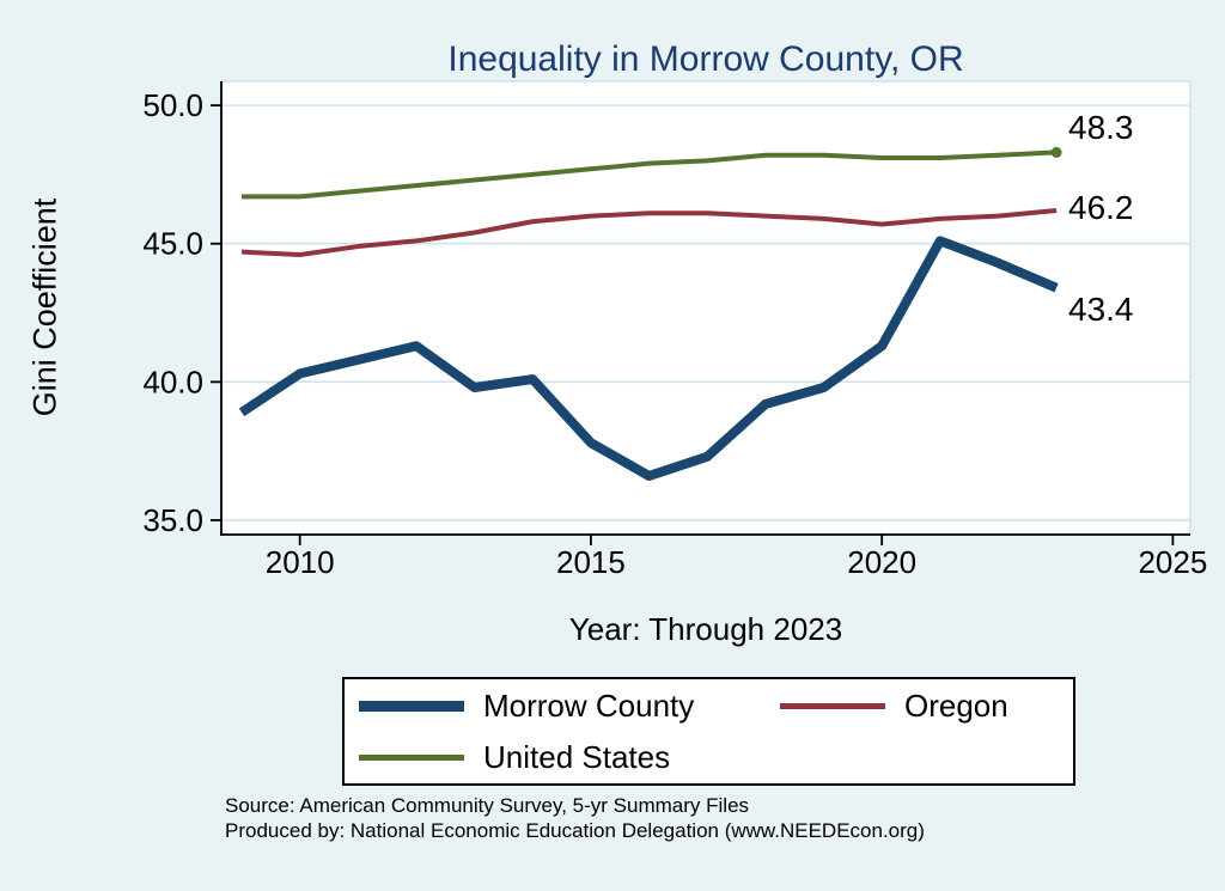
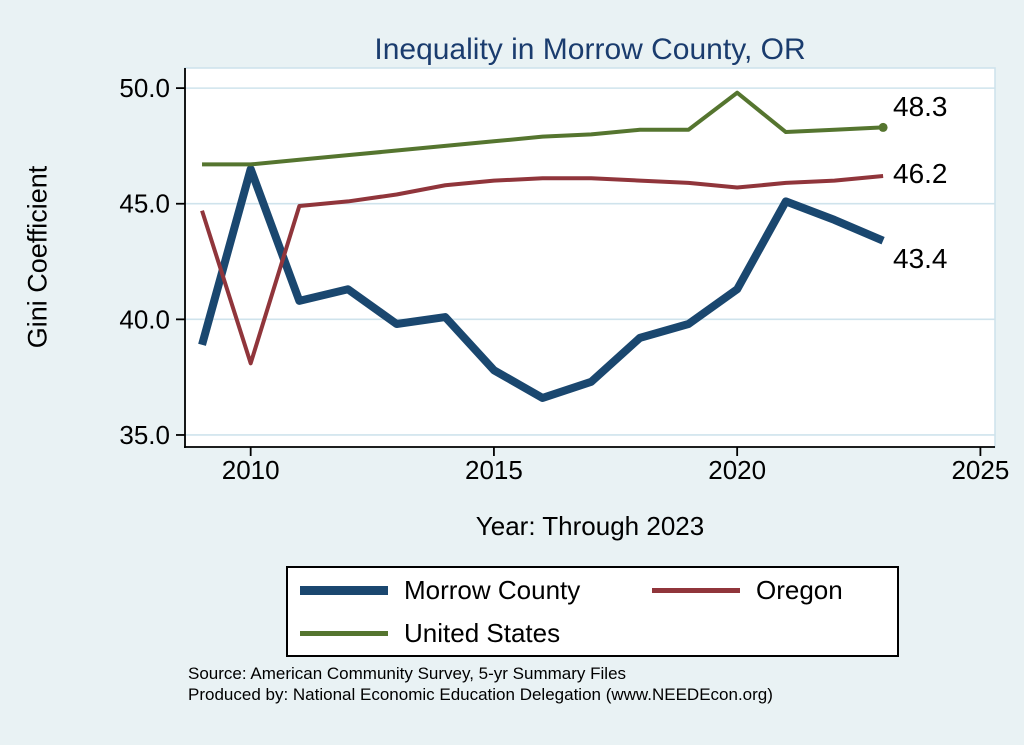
Morrow County/2010: 40.3 -> 46.5
Oregon/2010: 44.6 -> 38.1
United States/2020: 48.1 -> 49.8
